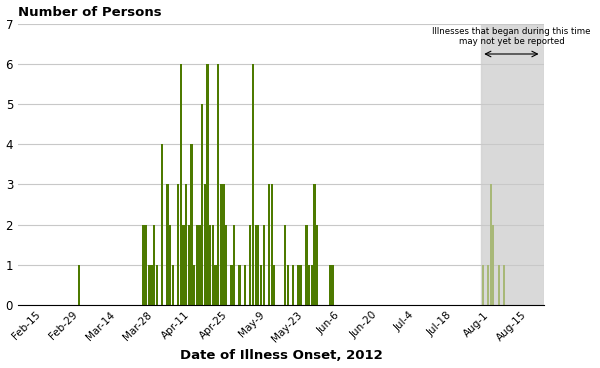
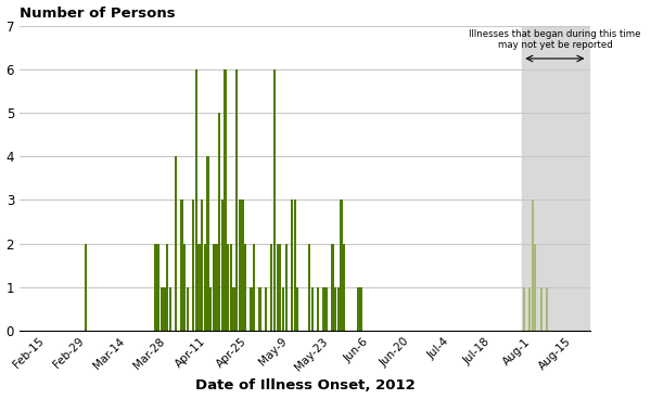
Feb-29: 1 -> 2
